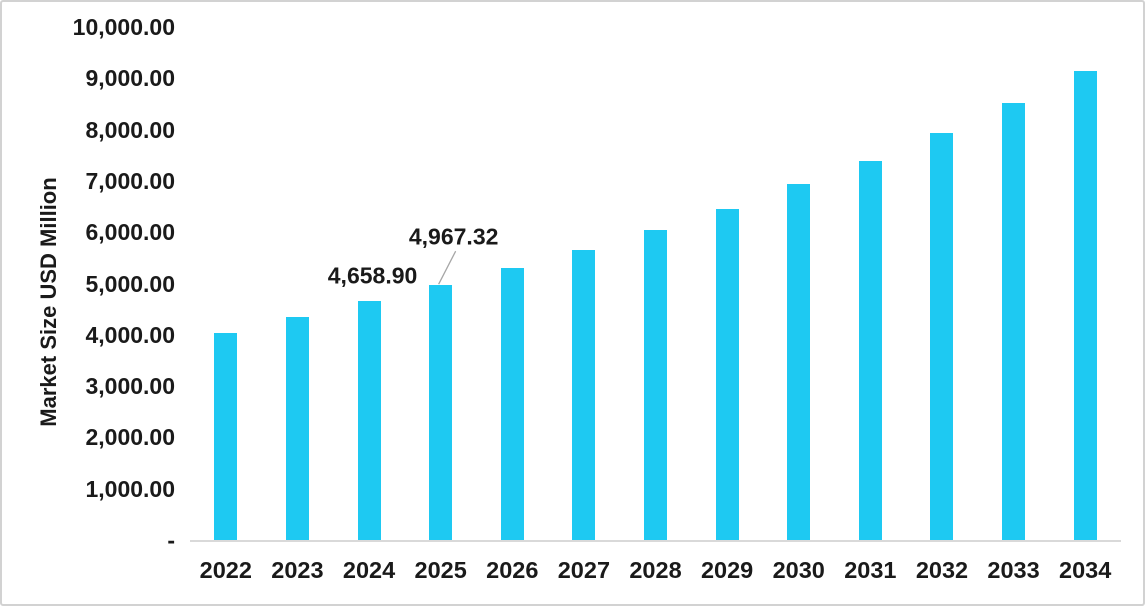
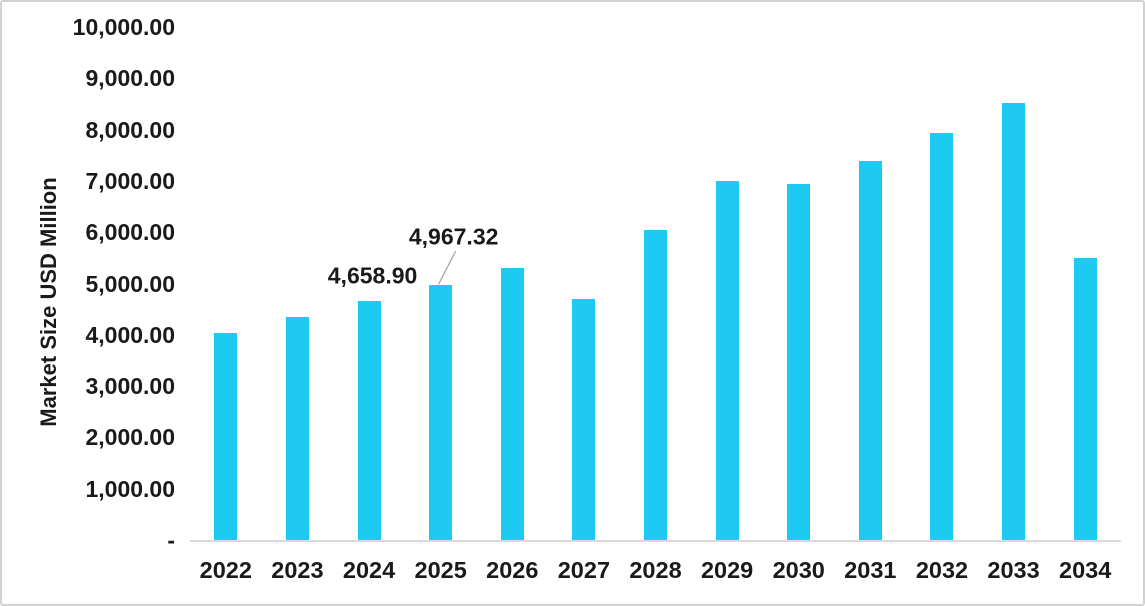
2027: 5700 -> 4700
2029: 6500 -> 7000
2034: 9100 -> 5500
